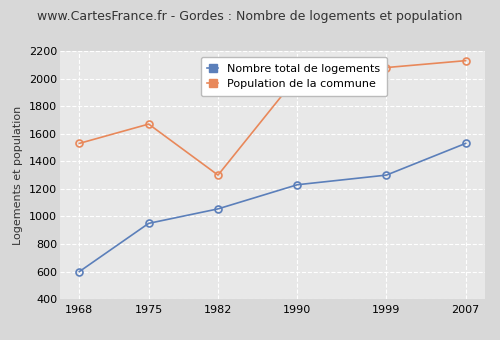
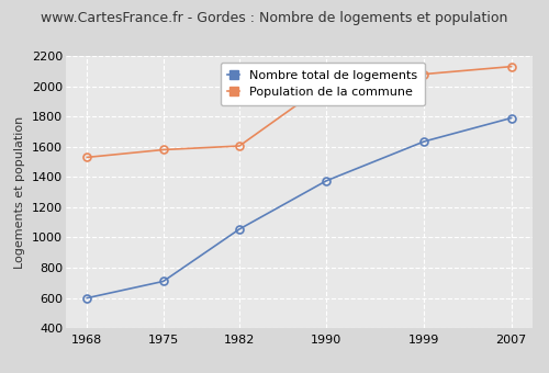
Nombre total de logements/1975: 950 -> 710
Population de la commune/1975: 1670 -> 1580
Population de la commune/1982: 1300 -> 1600
Nombre total de logements/1990: 1230 -> 1380
Nombre total de logements/1999: 1300 -> 1640
Nombre total de logements/2007: 1530 -> 1790
